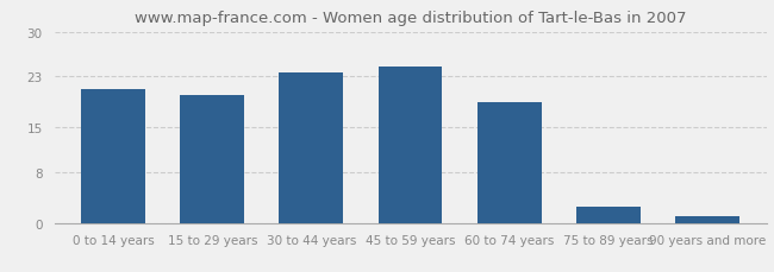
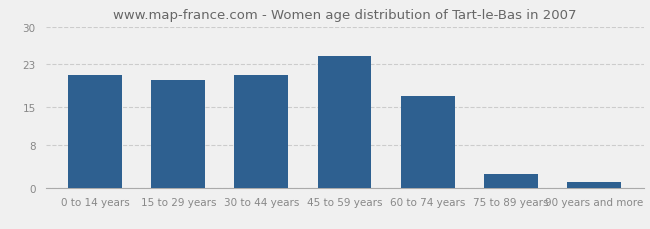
30 to 44 years: 23.5 -> 21.0
60 to 74 years: 19.0 -> 17.0
